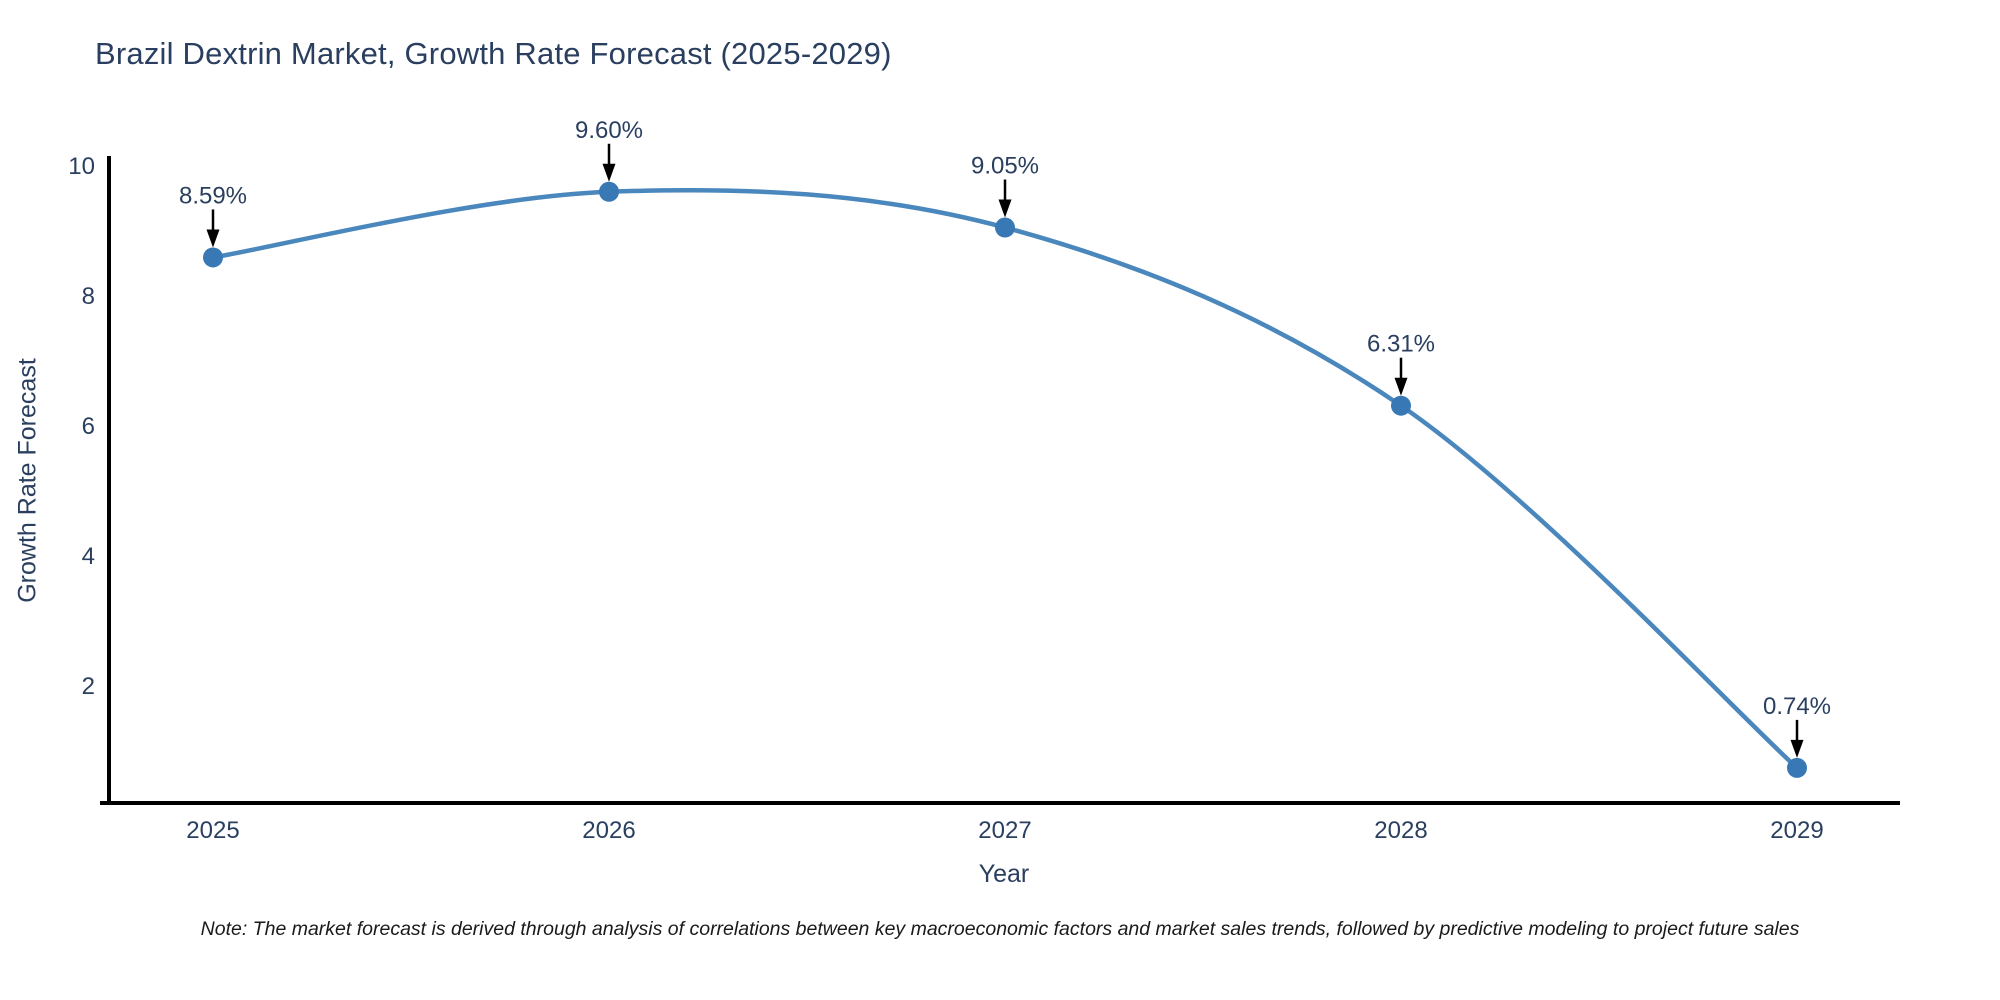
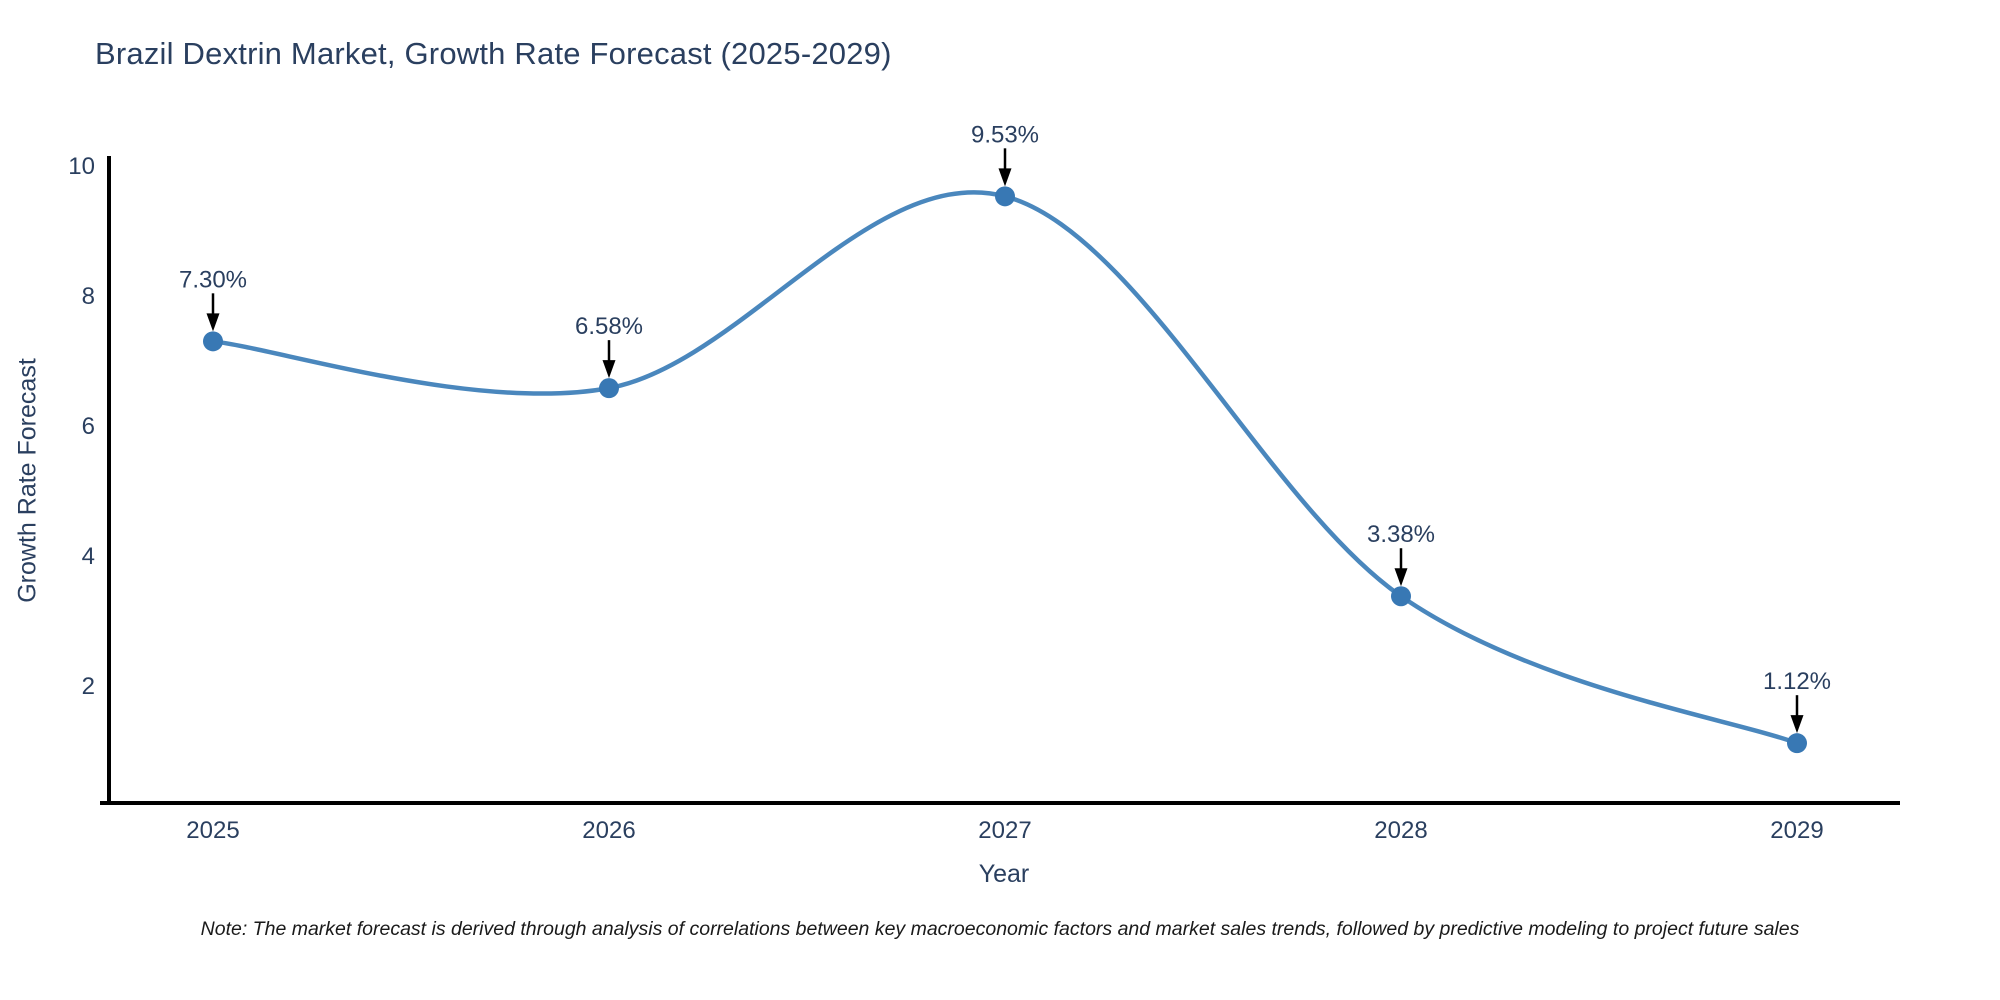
2025: 8.59% -> 7.30%
2026: 9.60% -> 6.58%
2027: 9.05% -> 9.53%
2028: 6.31% -> 3.38%
2029: 0.74% -> 1.12%
